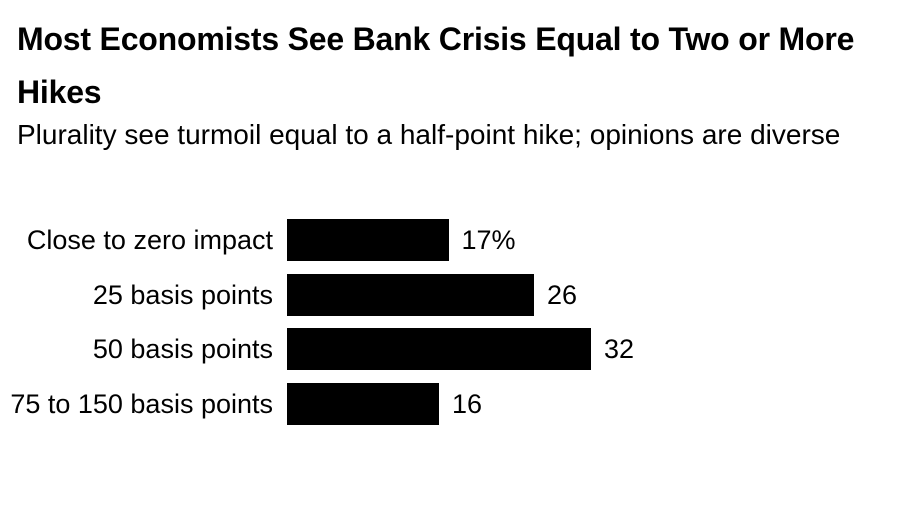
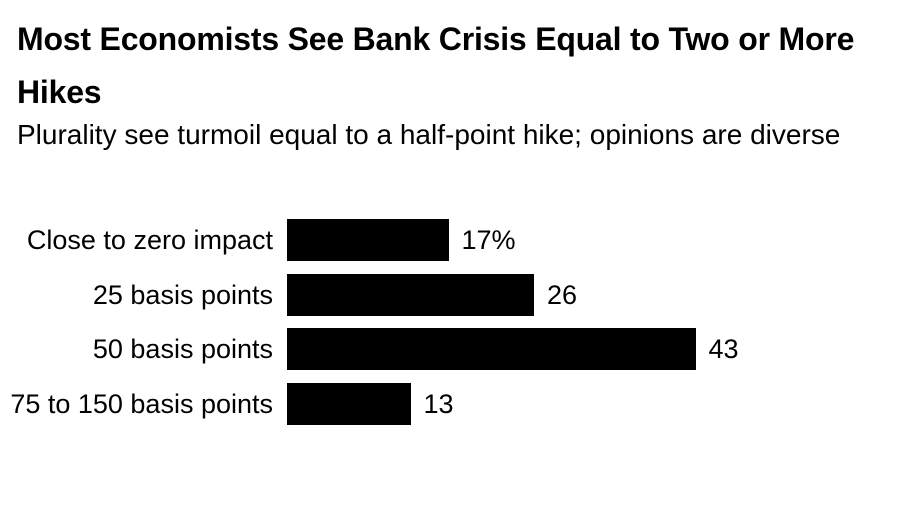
50 basis points: 32 -> 43
75 to 150 basis points: 16 -> 13
